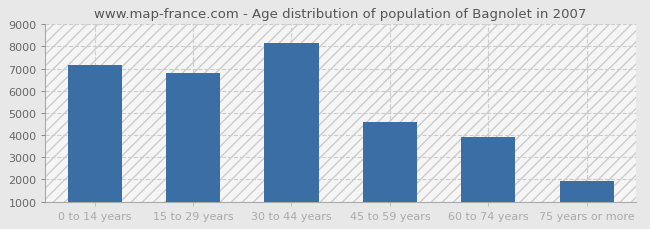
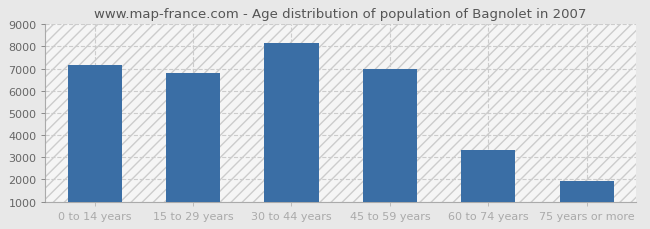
45 to 59 years: 4600 -> 6980
60 to 74 years: 3900 -> 3340
